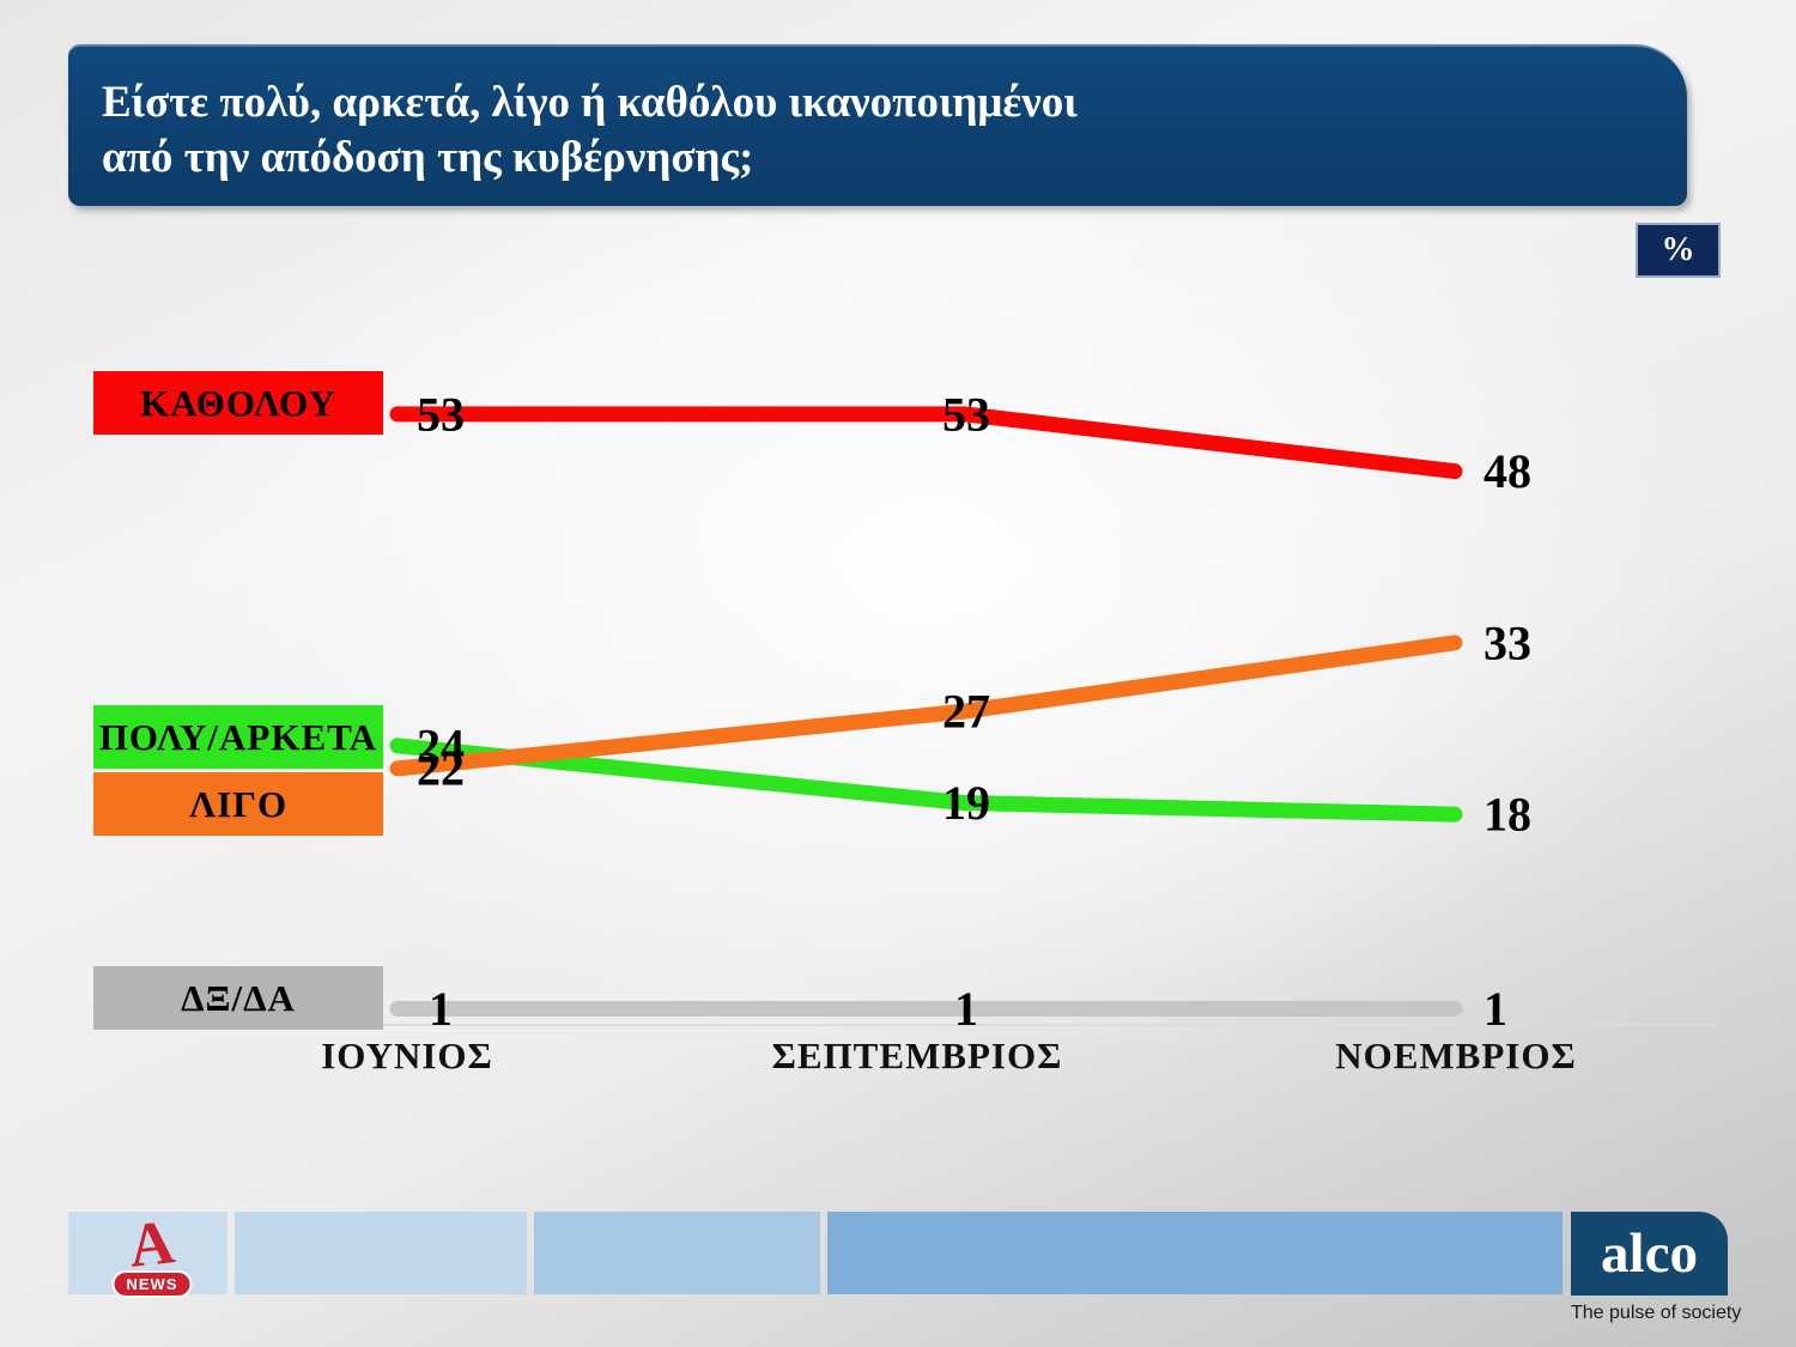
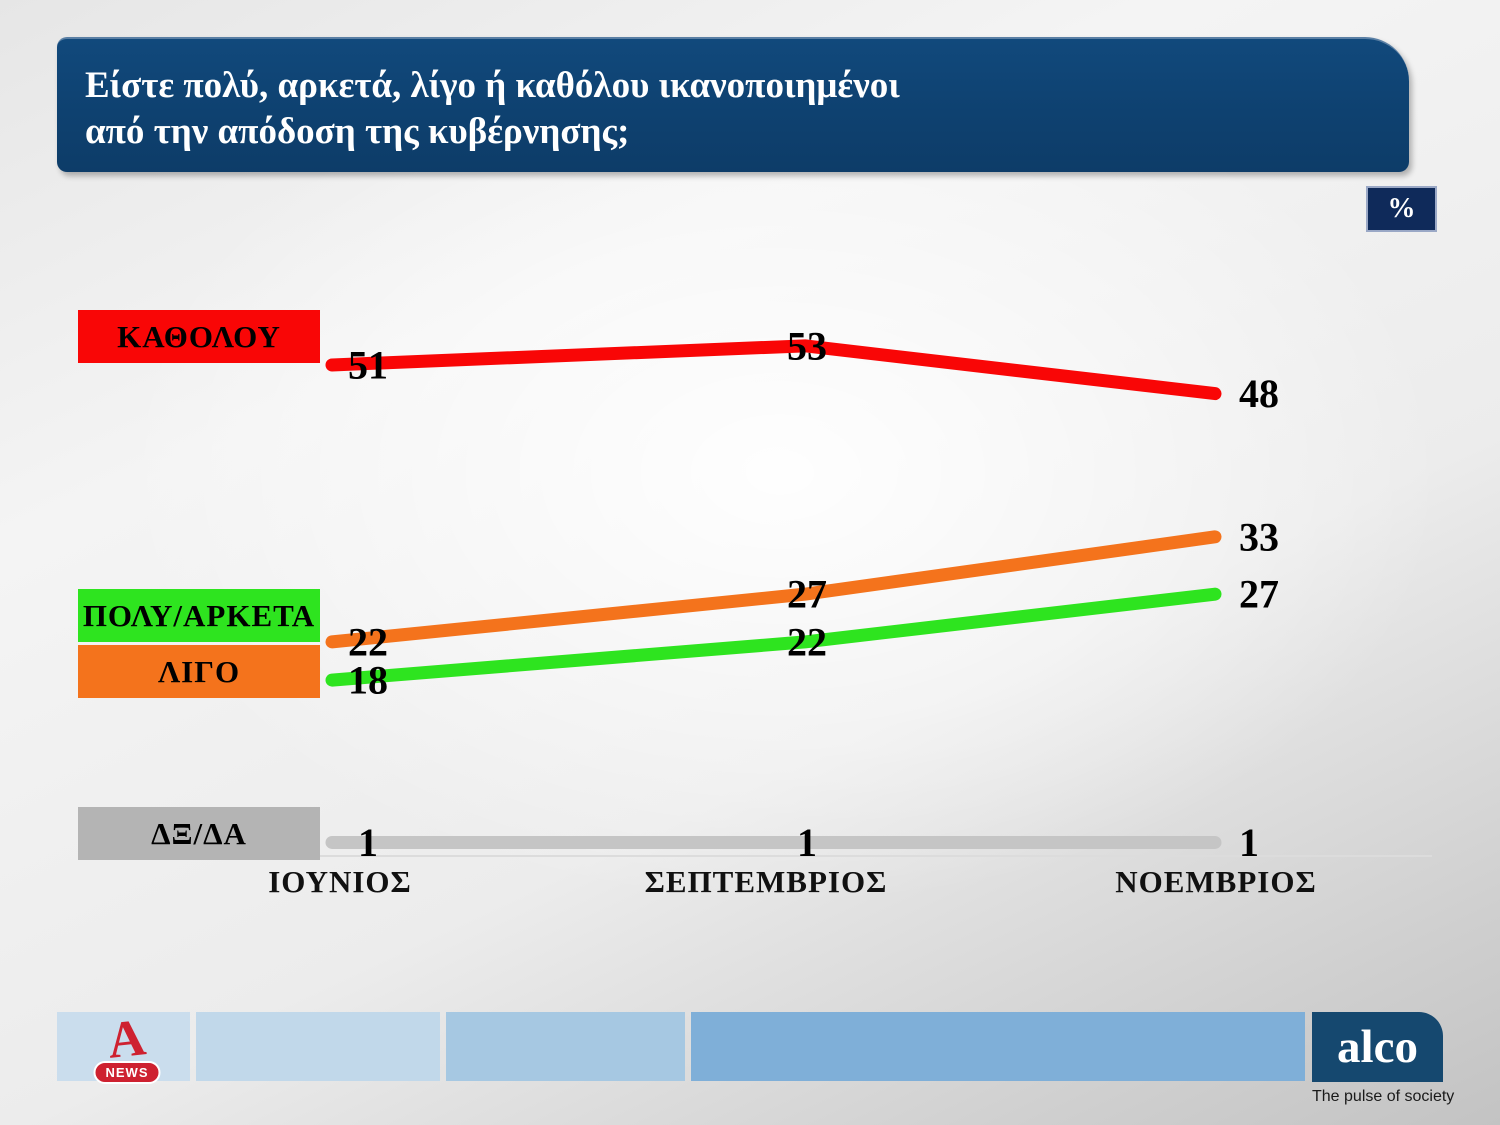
ΚΑΘΟΛΟΥ/ΙΟΥΝΙΟΣ: 53 -> 51
ΠΟΛΥ/ΑΡΚΕΤΑ/ΙΟΥΝΙΟΣ: 24 -> 18
ΠΟΛΥ/ΑΡΚΕΤΑ/ΣΕΠΤΕΜΒΡΙΟΣ: 19 -> 22
ΠΟΛΥ/ΑΡΚΕΤΑ/ΝΟΕΜΒΡΙΟΣ: 18 -> 27
